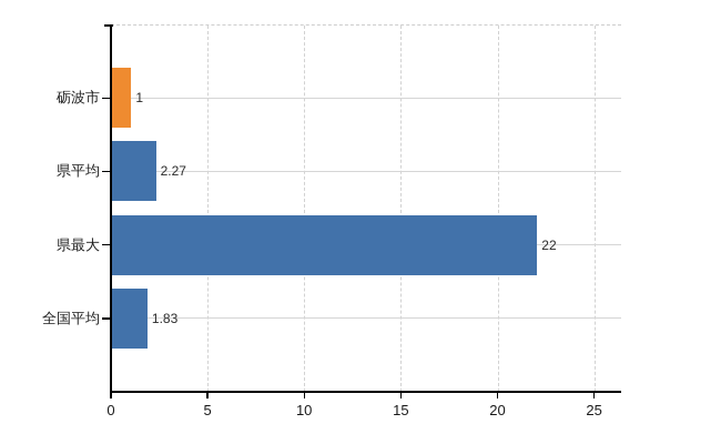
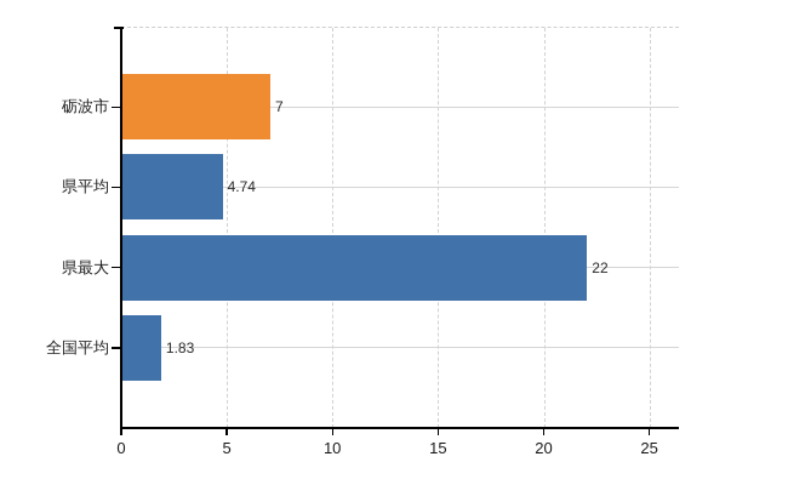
砺波市: 1 -> 7
県平均: 2.27 -> 4.74
